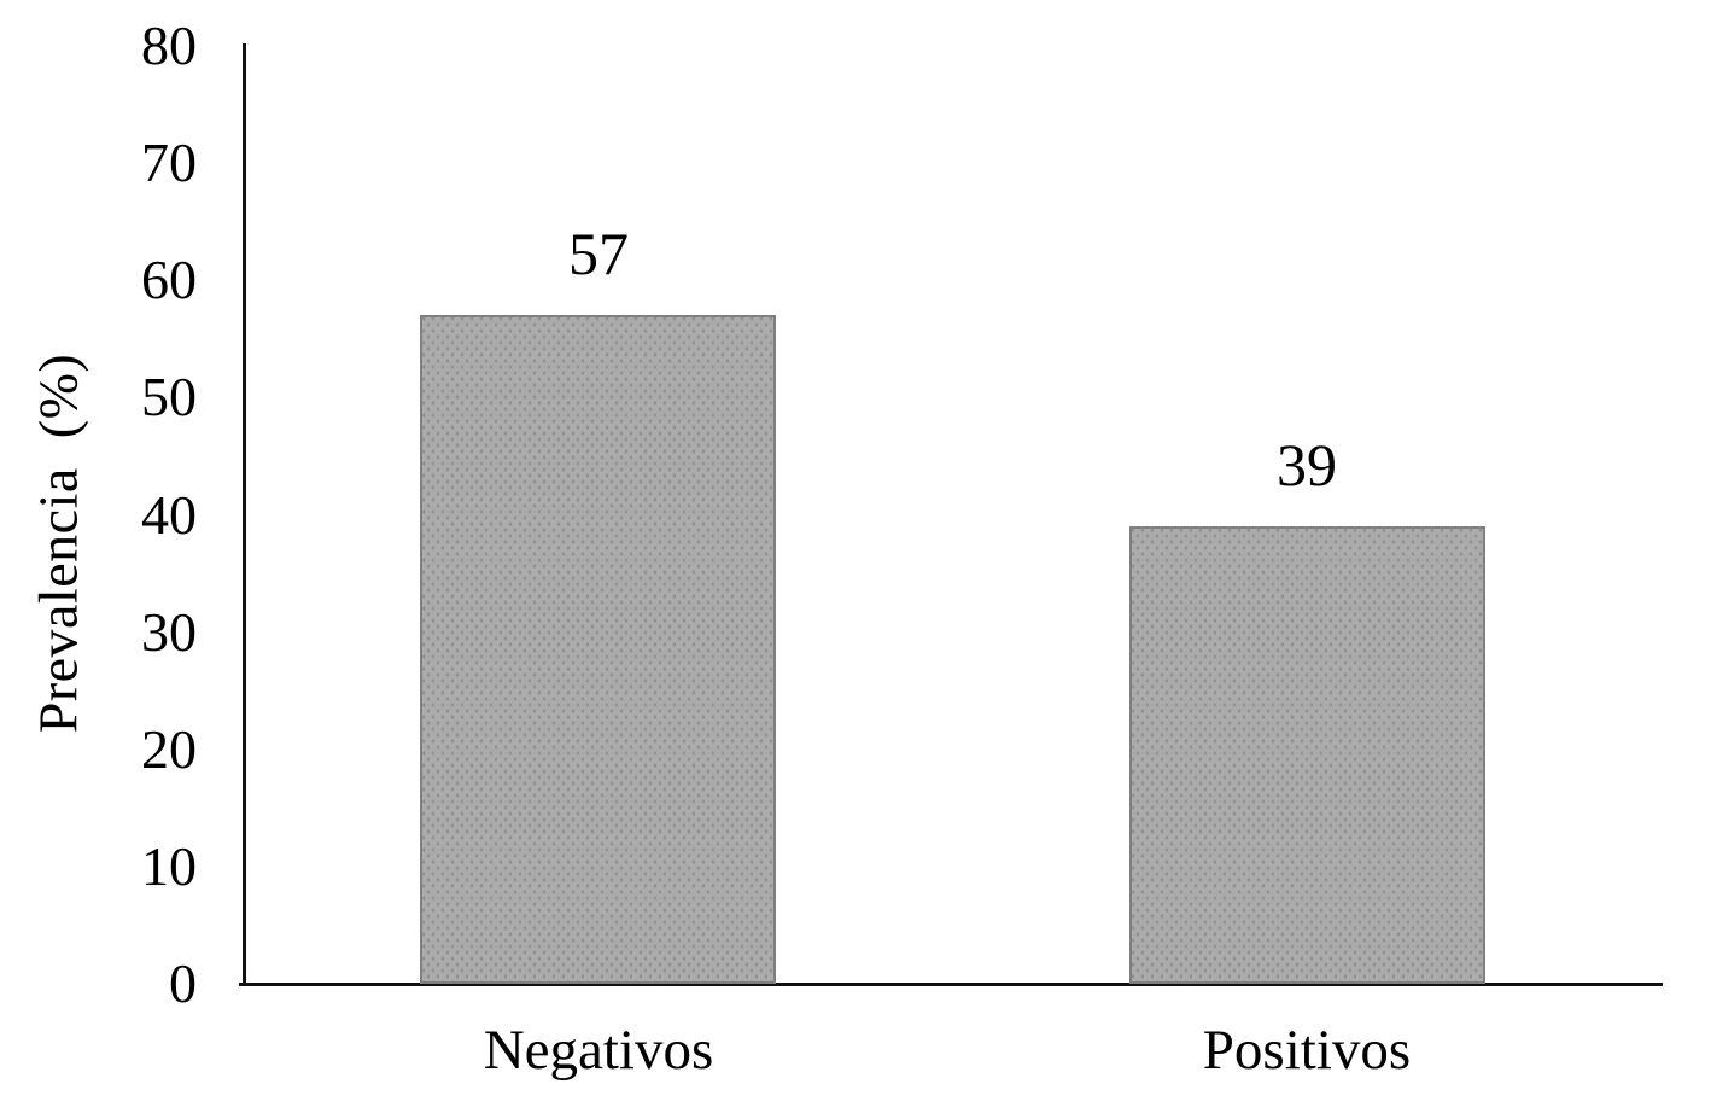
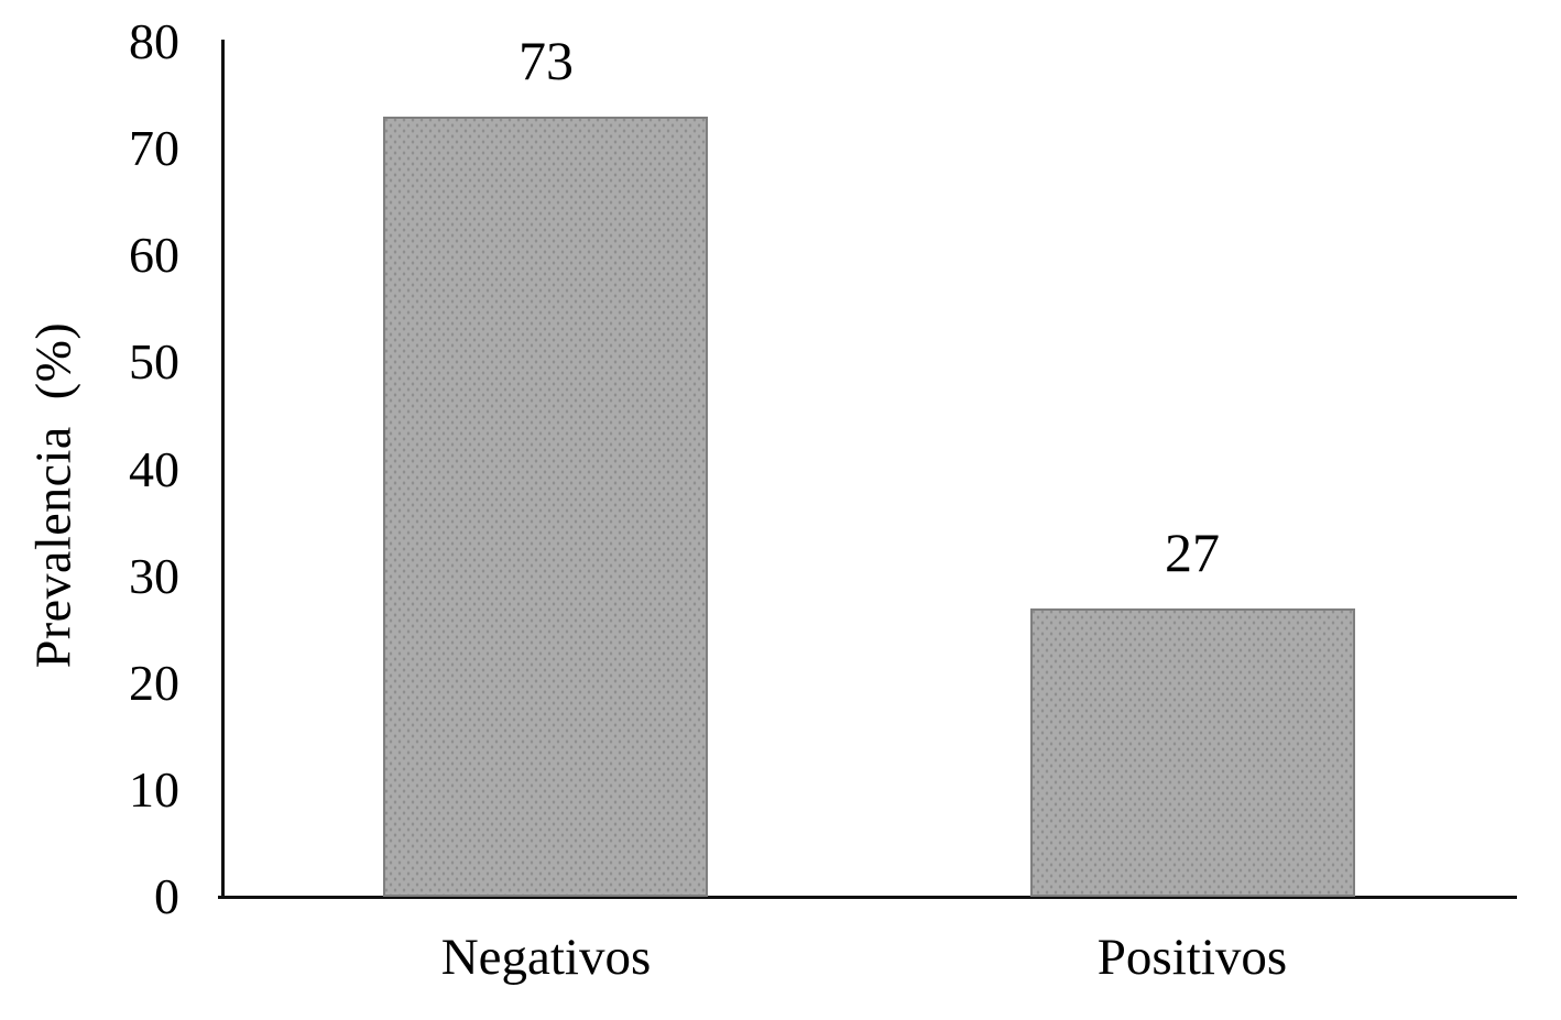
Negativos: 57 -> 73
Positivos: 39 -> 27
